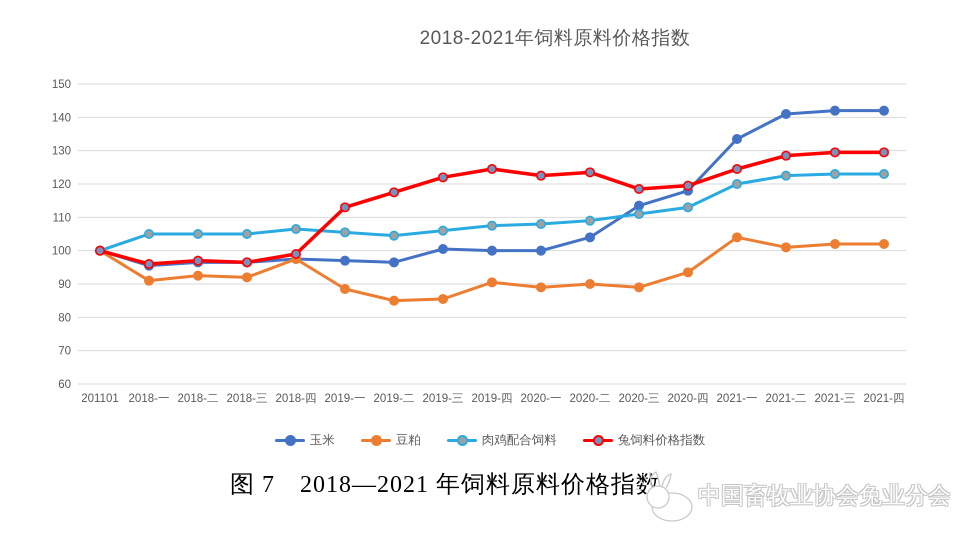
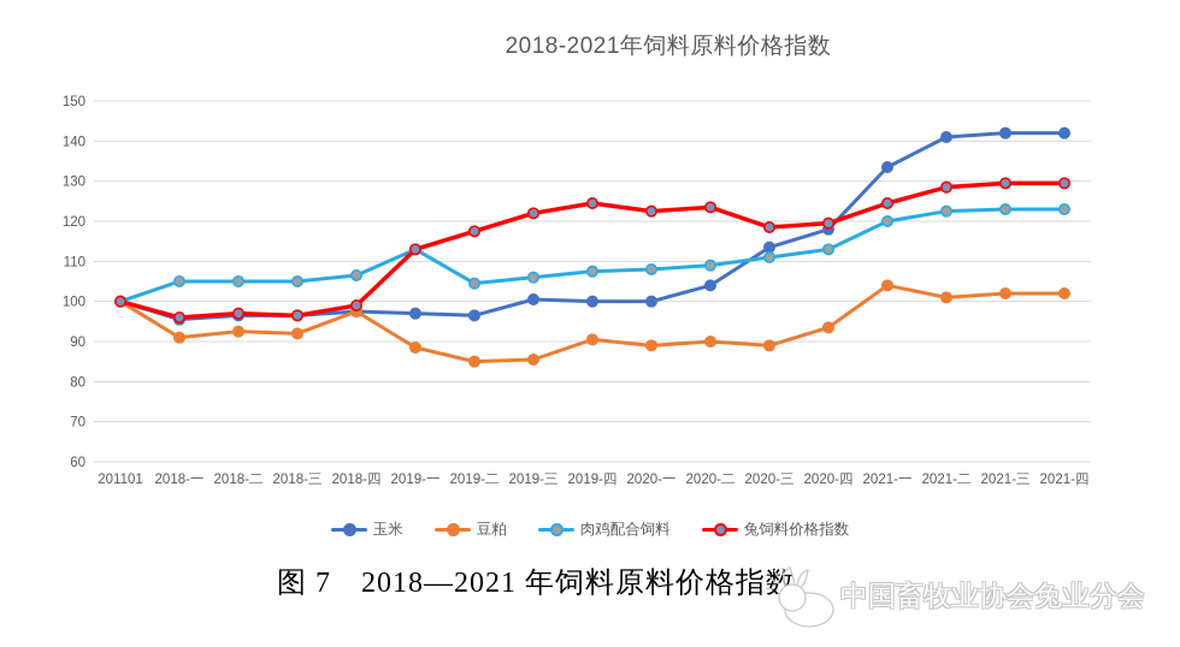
肉鸡配合饲料/2019-一: 106 -> 113
